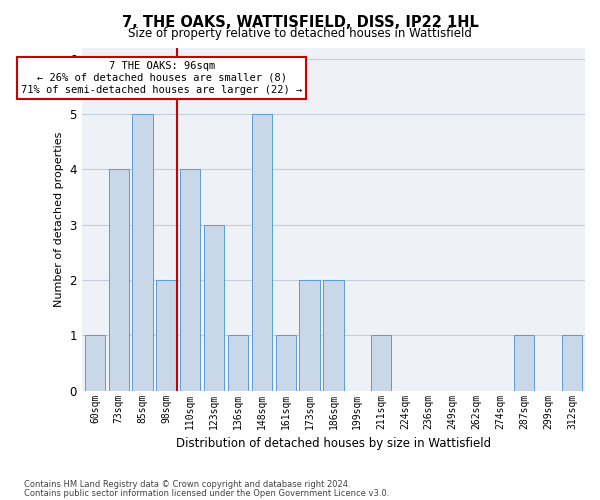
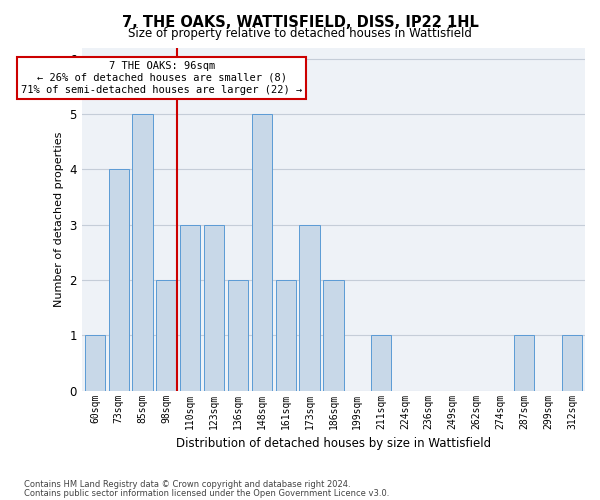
110sqm: 4 -> 3
136sqm: 1 -> 2
161sqm: 1 -> 2
173sqm: 2 -> 3
